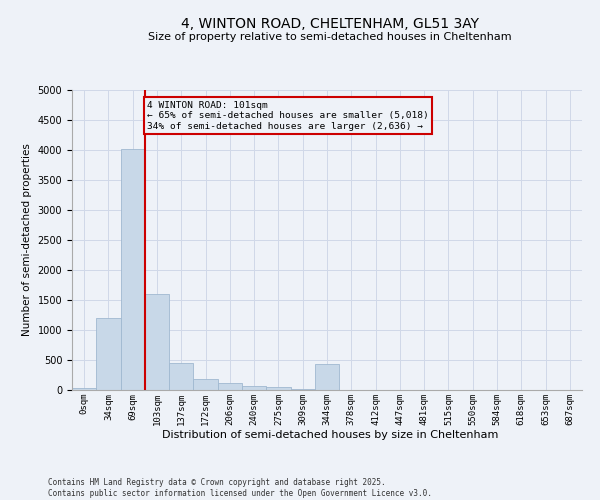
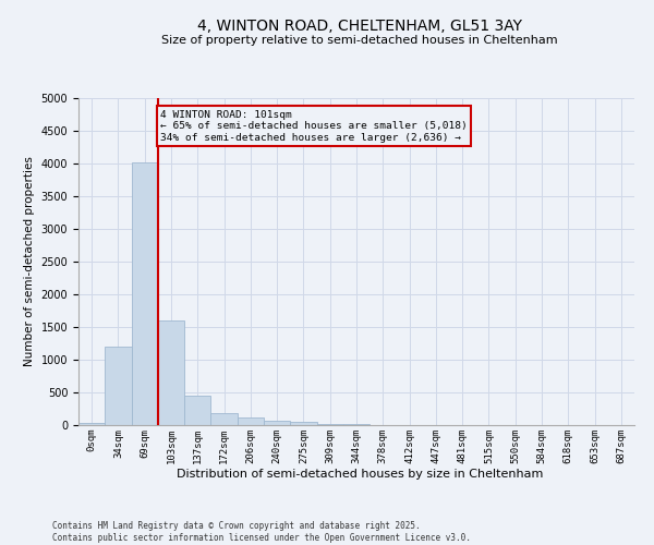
344sqm: 440 -> 10
